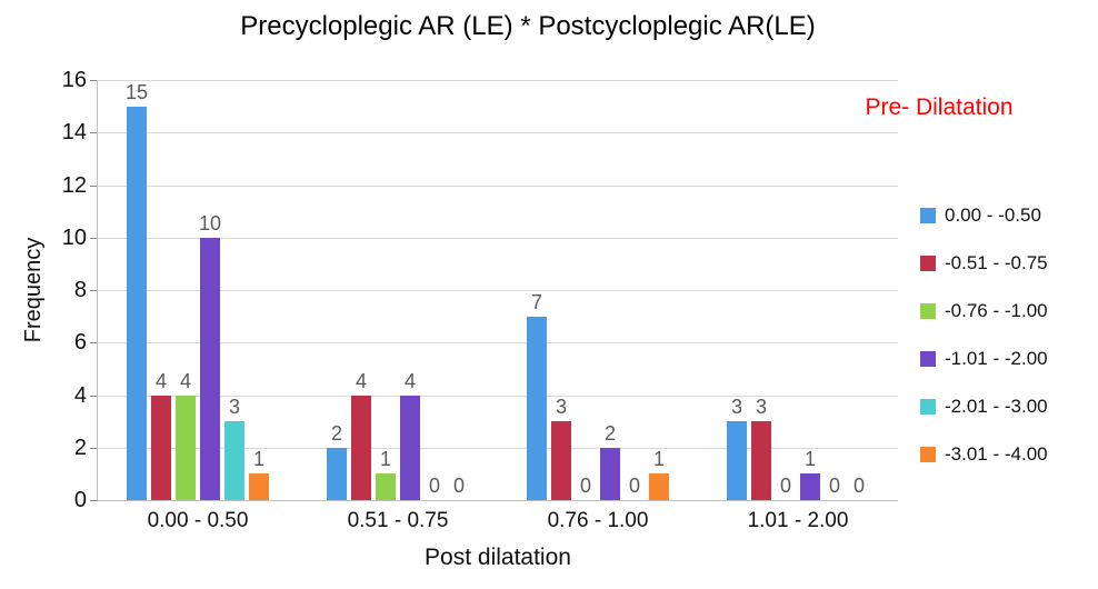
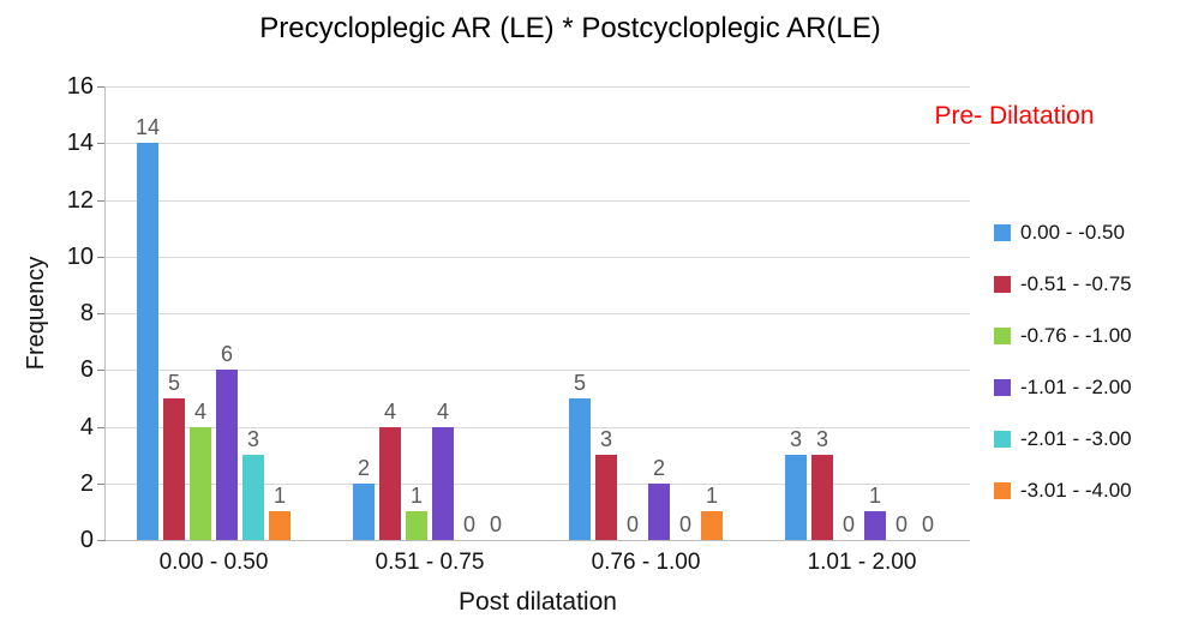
0.00 - -0.50/0.00 - 0.50: 15 -> 14
-0.51 - -0.75/0.00 - 0.50: 4 -> 5
-1.01 - -2.00/0.00 - 0.50: 10 -> 6
0.00 - -0.50/0.76 - 1.00: 7 -> 5
